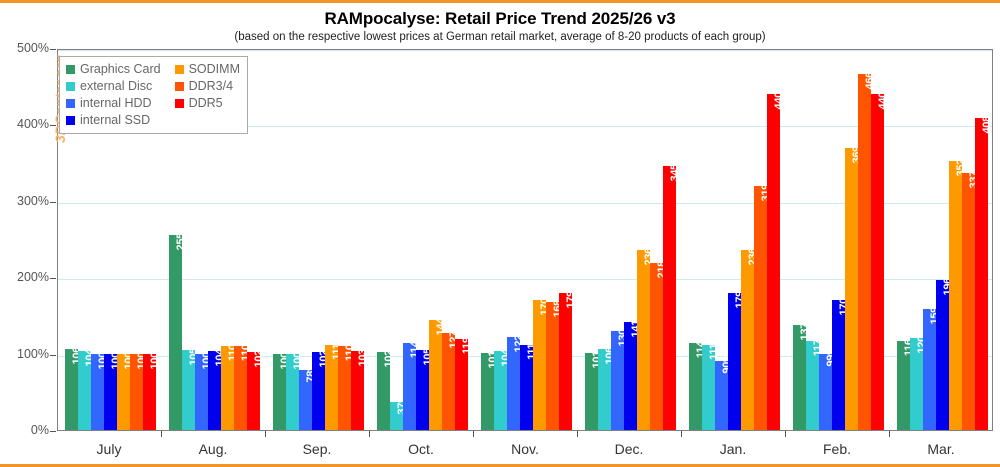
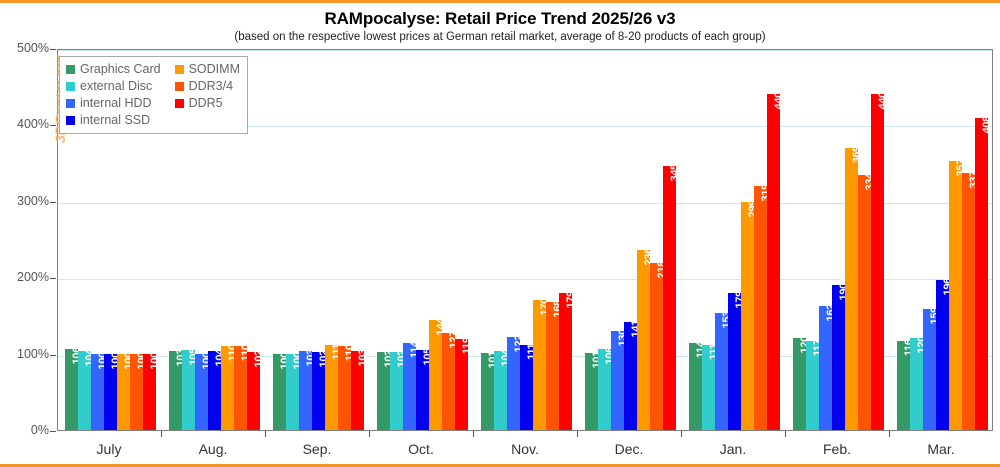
Graphics Card/Aug.: 255% -> 103%
internal HDD/Sep.: 78% -> 103%
external Disc/Oct.: 37% -> 102%
internal HDD/Jan.: 90% -> 153%
SODIMM/Jan.: 236% -> 299%
Graphics Card/Feb.: 137% -> 120%
internal HDD/Feb.: 99% -> 162%
internal SSD/Feb.: 170% -> 190%
DDR3/4/Feb.: 466% -> 334%
